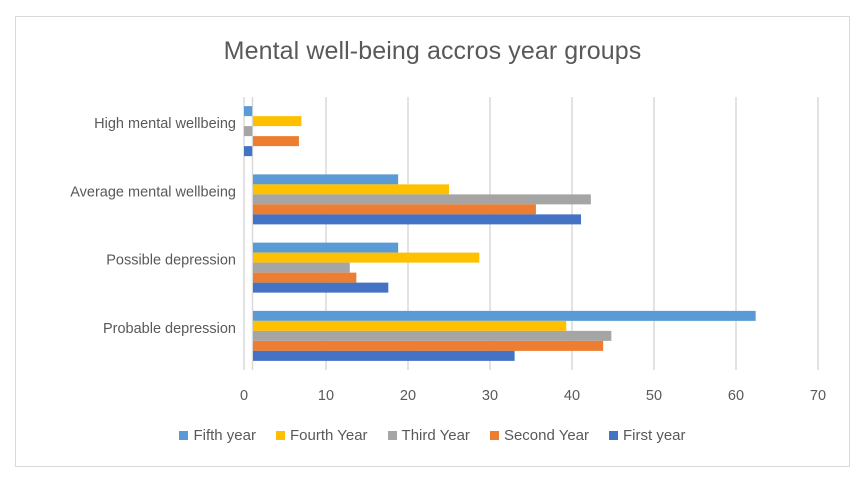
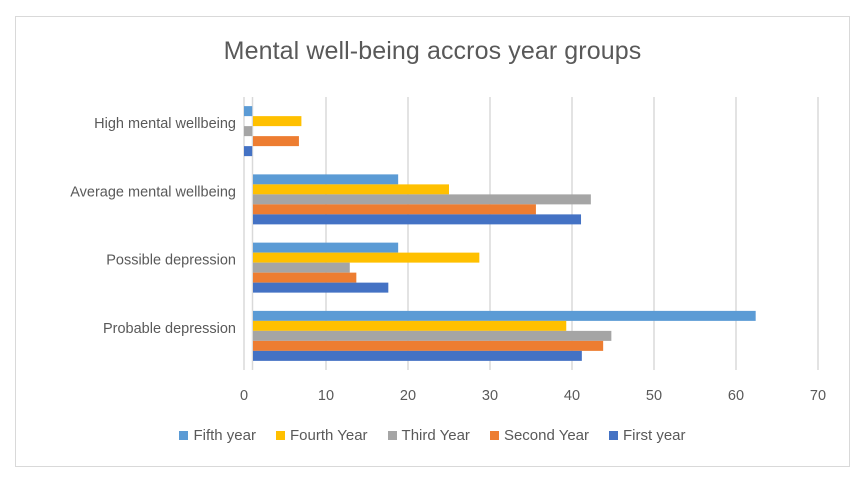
First year/Probable depression: 33 -> 41
